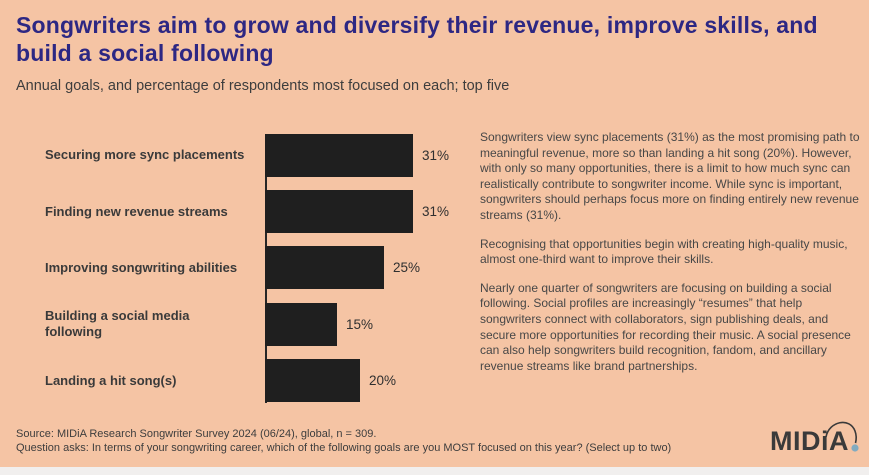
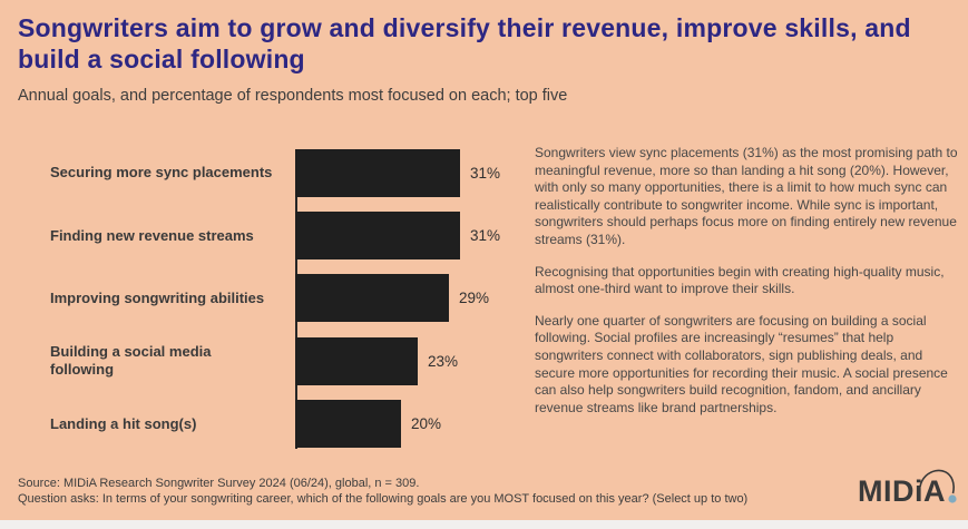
Improving songwriting abilities: 25% -> 29%
Building a social media following: 15% -> 23%
